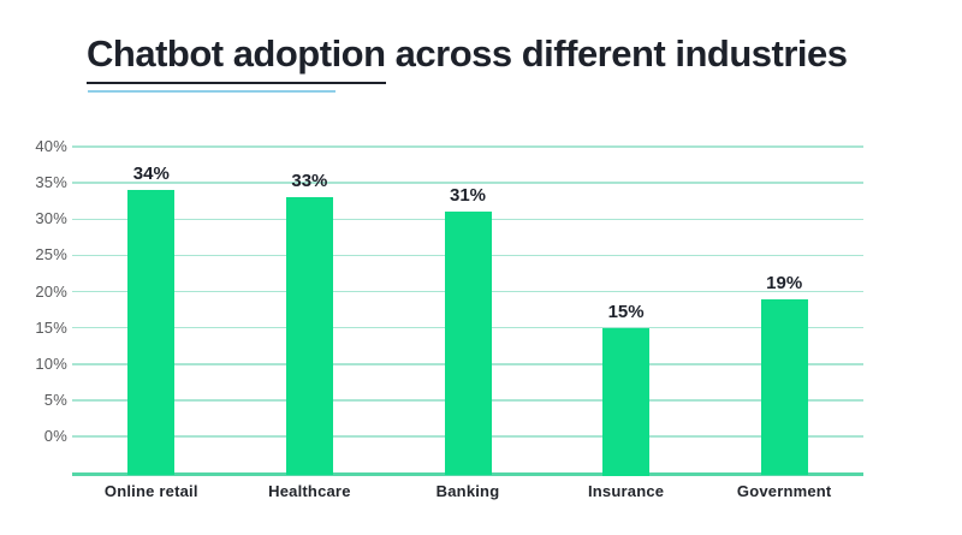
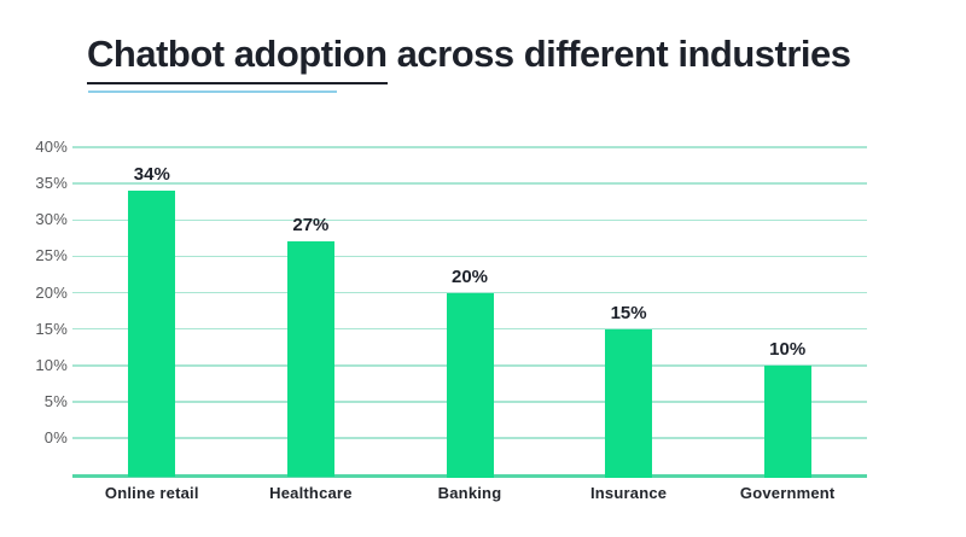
Healthcare: 33% -> 27%
Banking: 31% -> 20%
Government: 19% -> 10%
